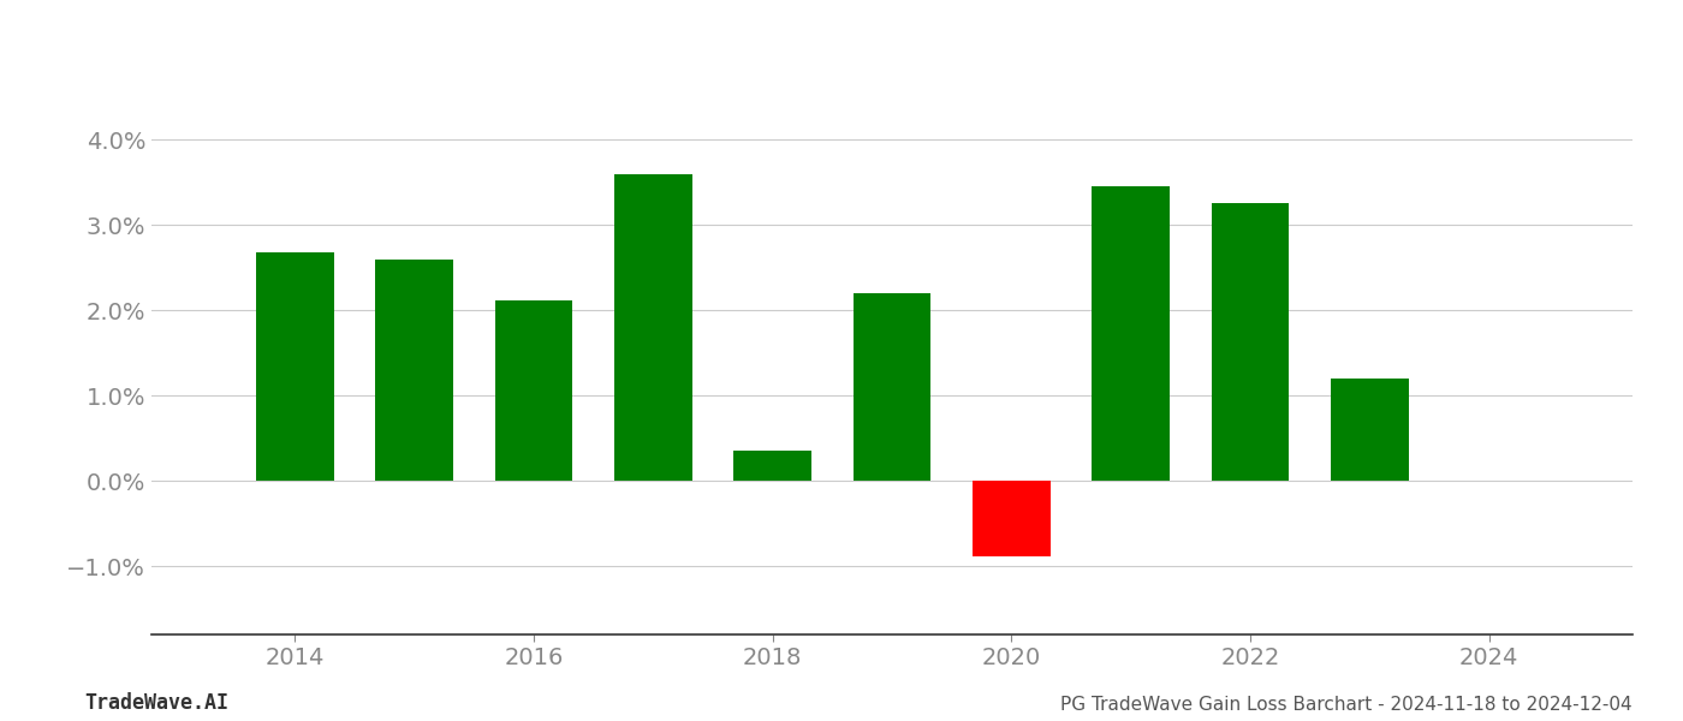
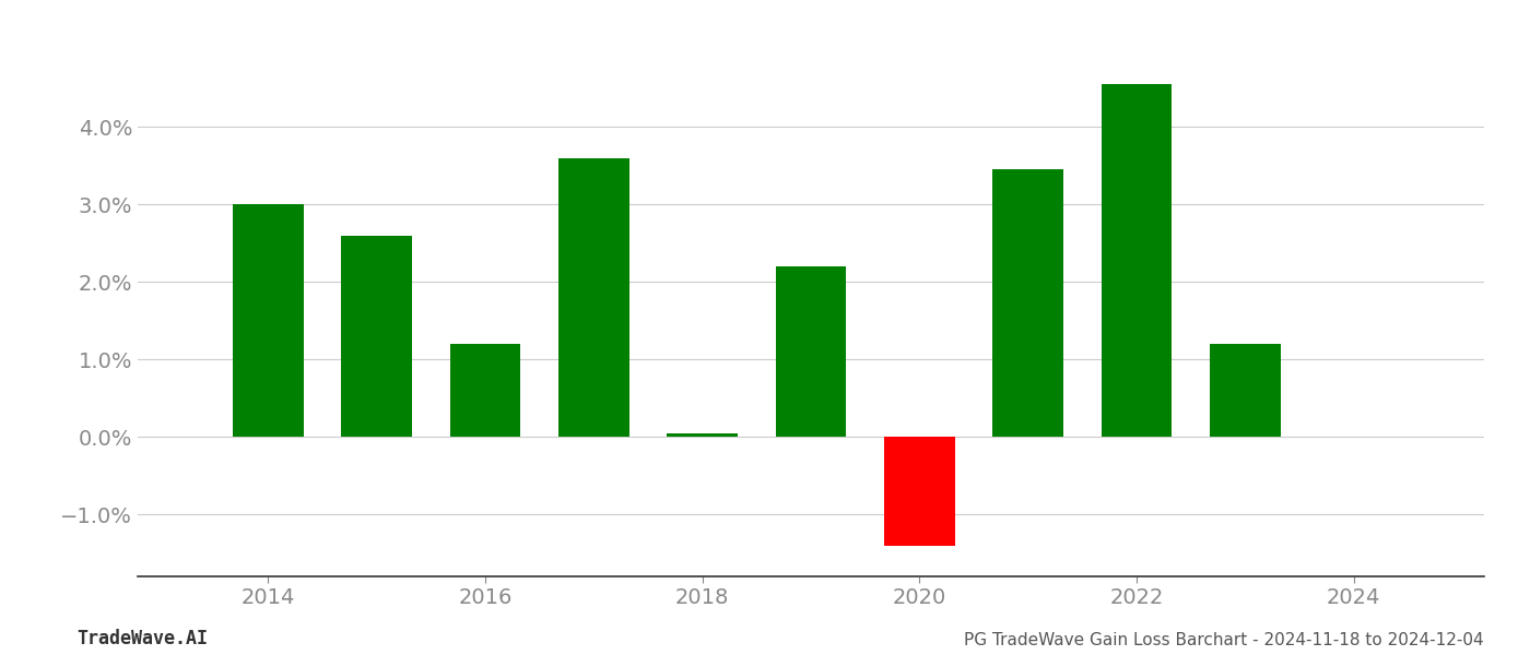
2014: 2.68% -> 3.00%
2016: 2.12% -> 1.20%
2018: 0.36% -> 0.04%
2020: -0.88% -> -1.40%
2022: 3.26% -> 4.55%
